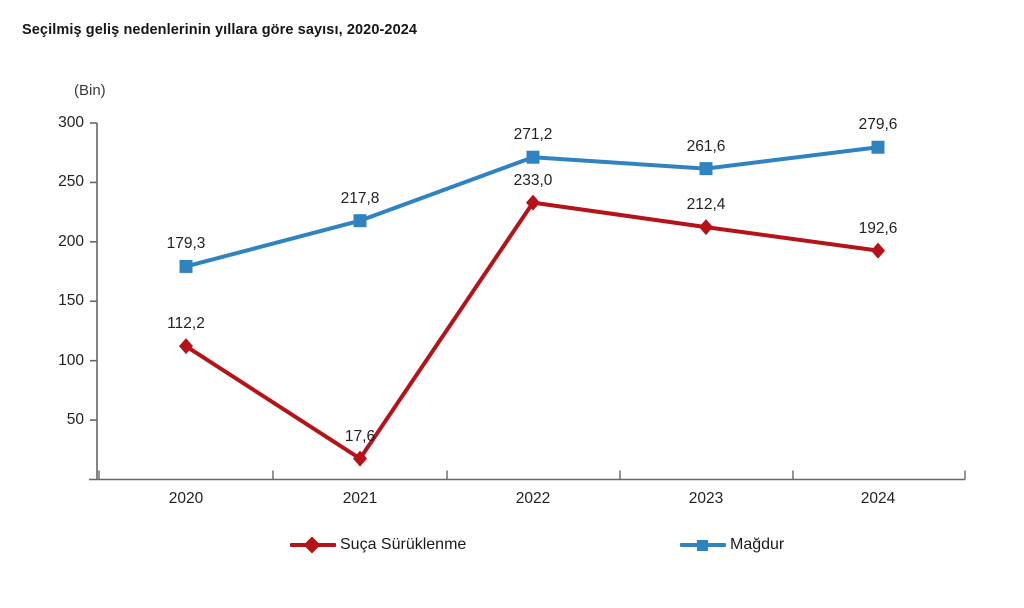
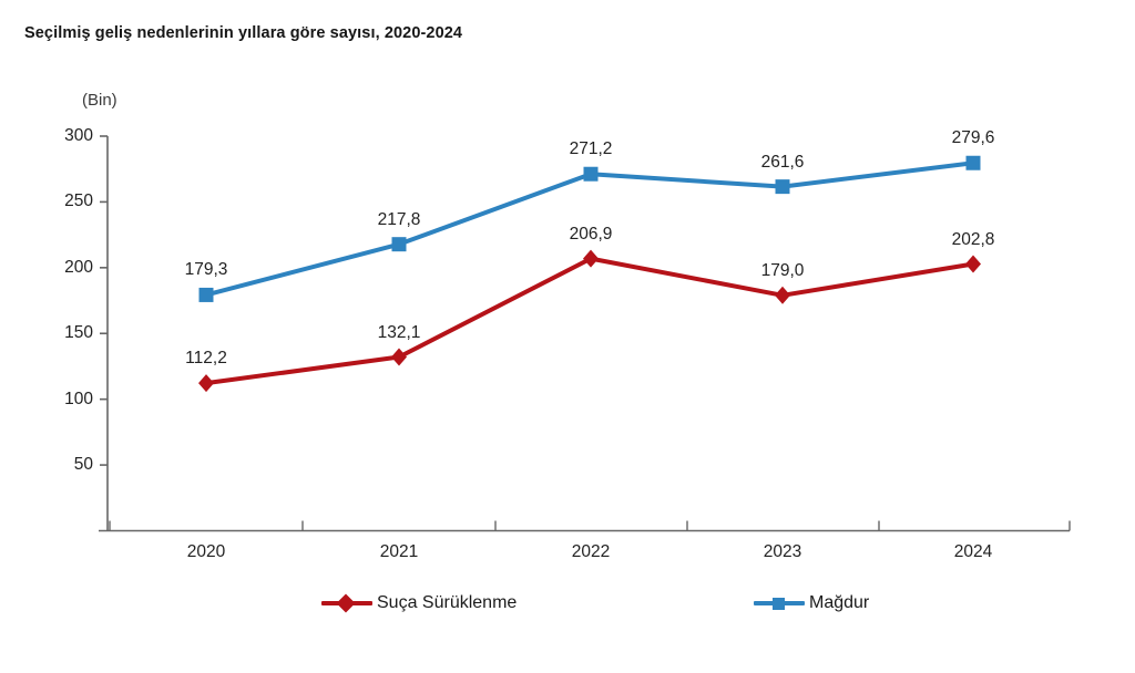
Suça Sürüklenme/2021: 17,6 -> 132,1
Suça Sürüklenme/2022: 233,0 -> 206,9
Suça Sürüklenme/2023: 212,4 -> 179,0
Suça Sürüklenme/2024: 192,6 -> 202,8
